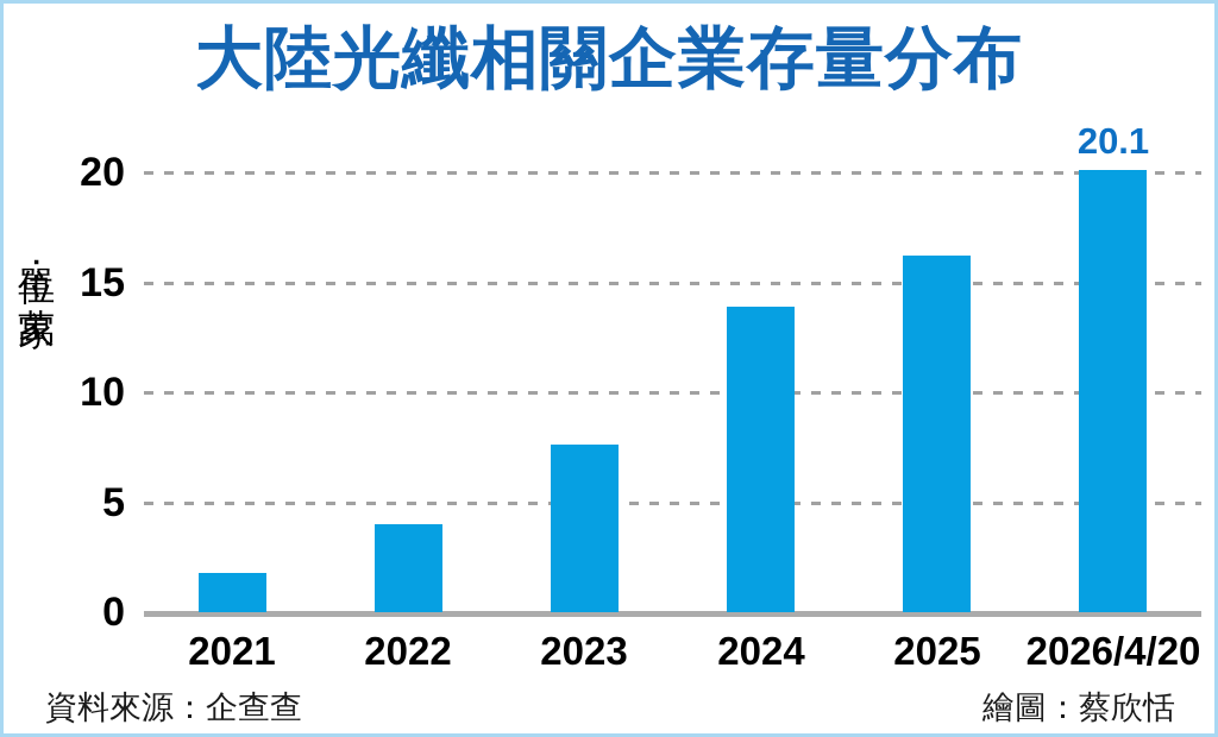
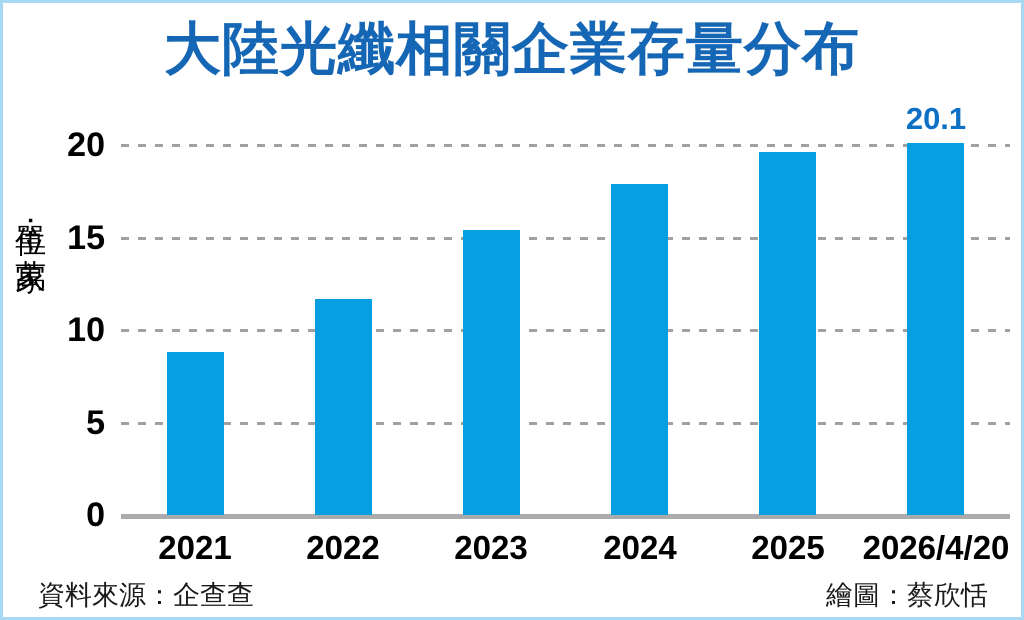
2021: 1.8 -> 8.8
2022: 4.0 -> 11.7
2023: 7.6 -> 15.4
2024: 13.9 -> 17.9
2025: 16.2 -> 19.6
